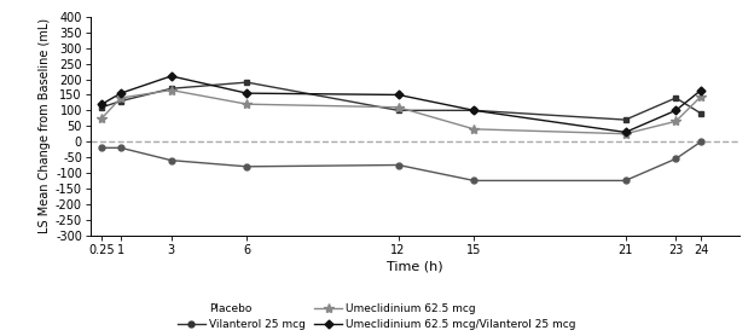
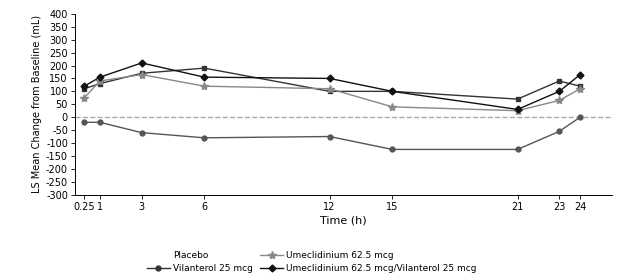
Vilanterol 25 mcg/24: 90 -> 120
Umeclidinium 62.5 mcg/24: 145 -> 110
